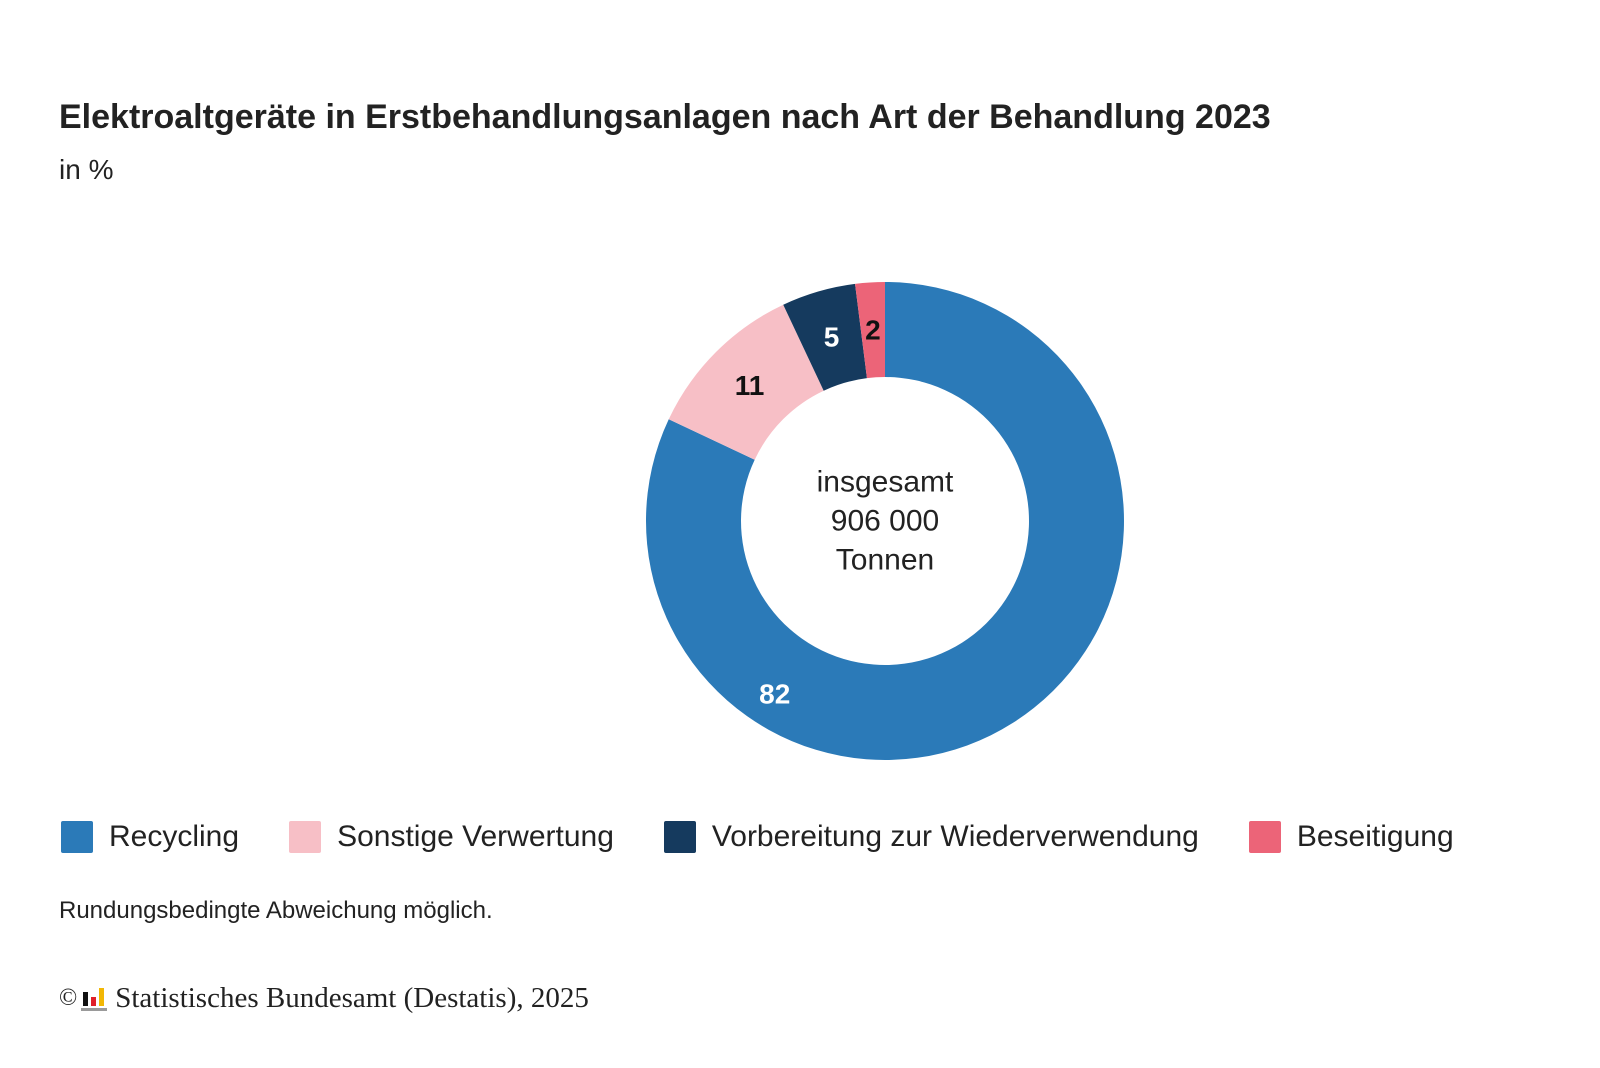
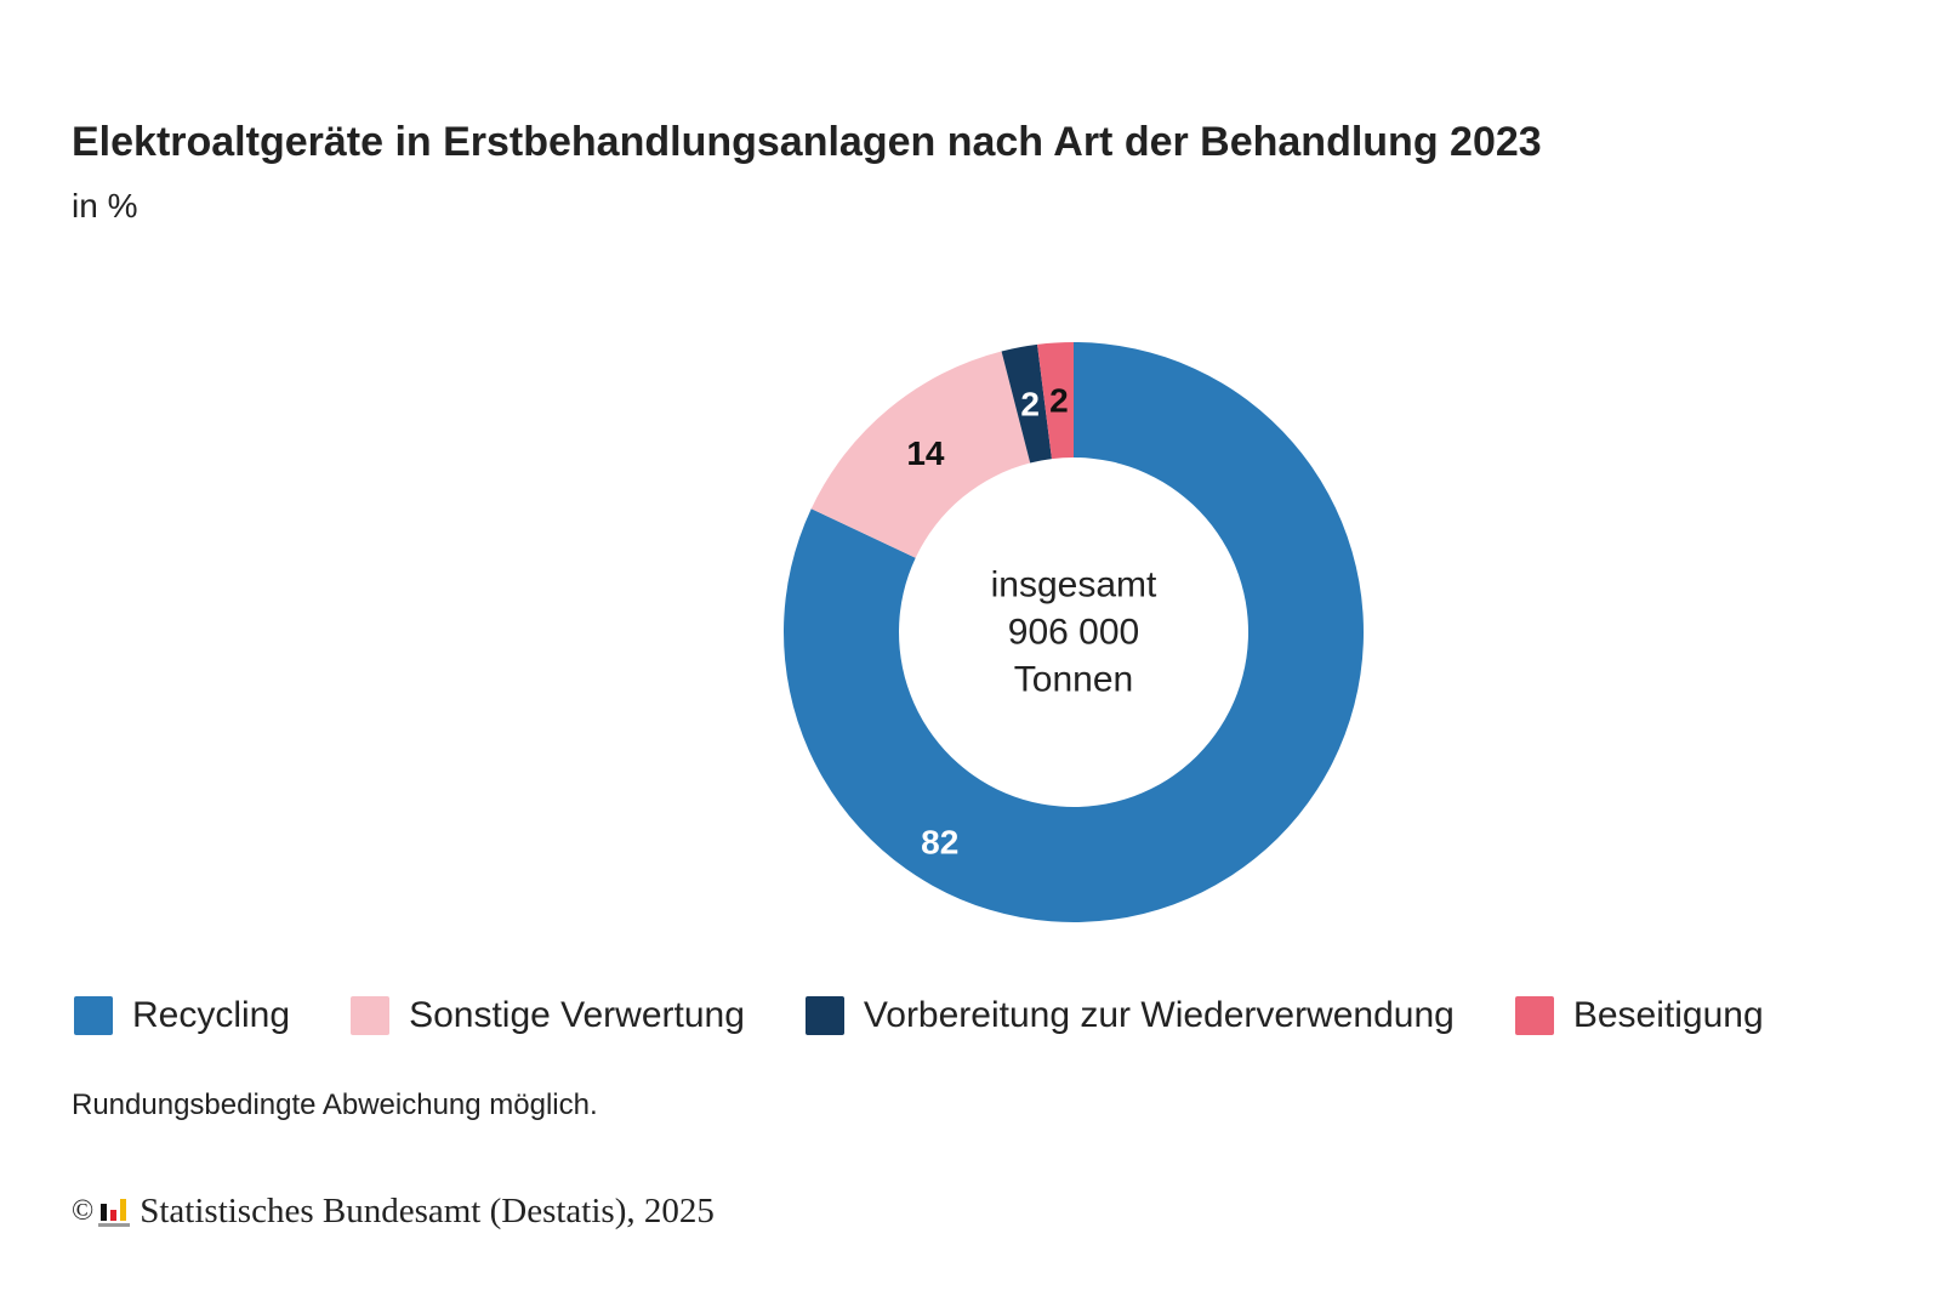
Sonstige Verwertung: 11 -> 14
Vorbereitung zur Wiederverwendung: 5 -> 2
